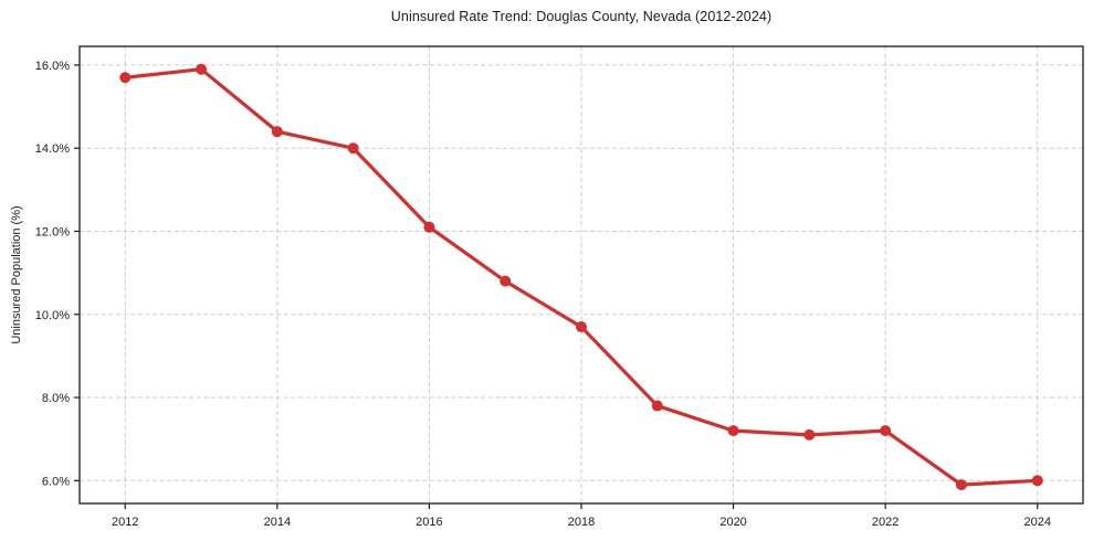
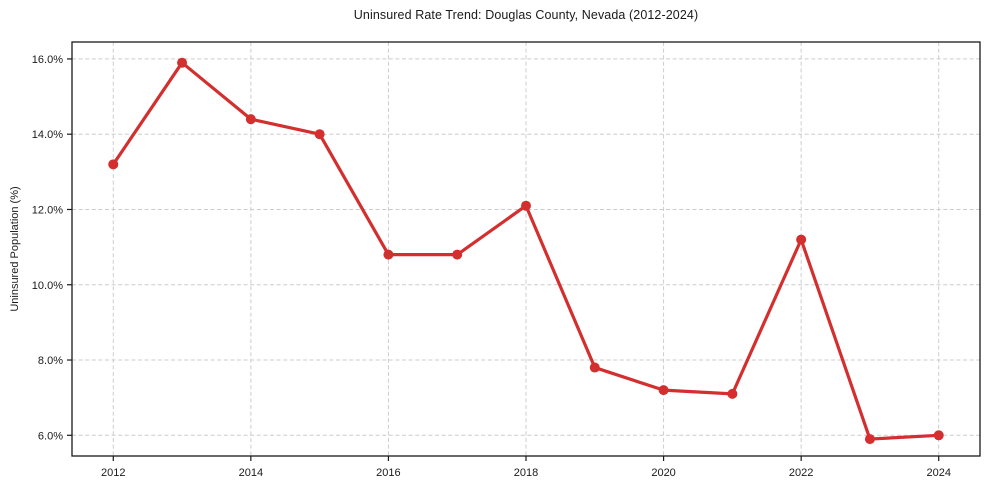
2012: 15.7% -> 13.2%
2016: 12.1% -> 10.8%
2018: 9.7% -> 12.1%
2022: 7.2% -> 11.2%
